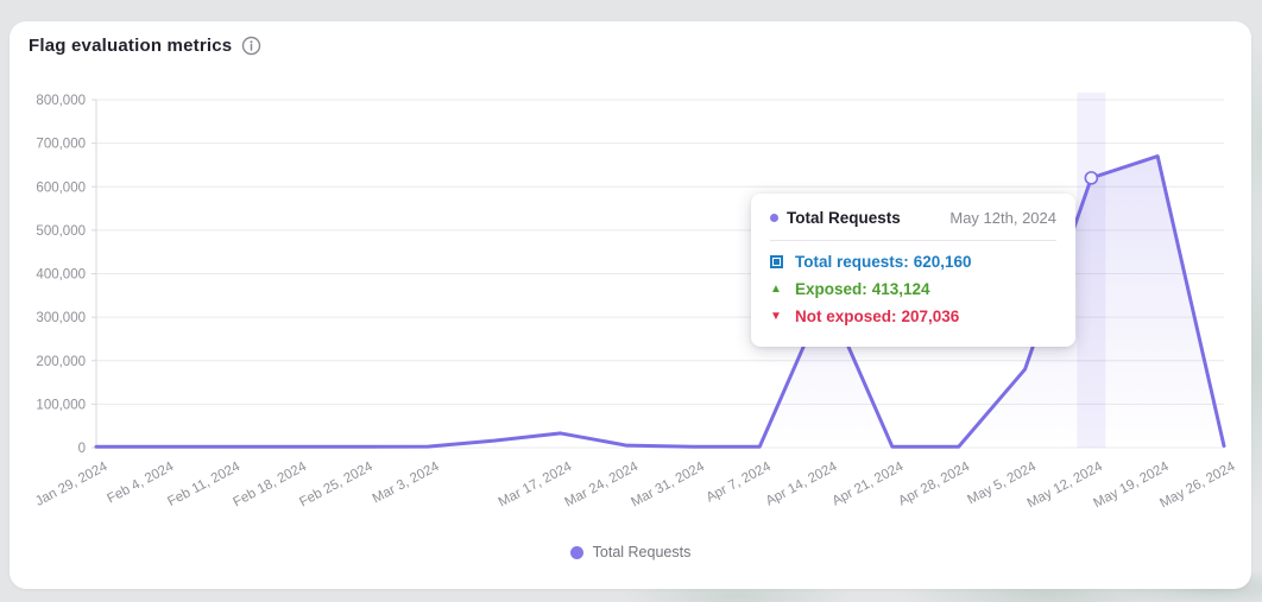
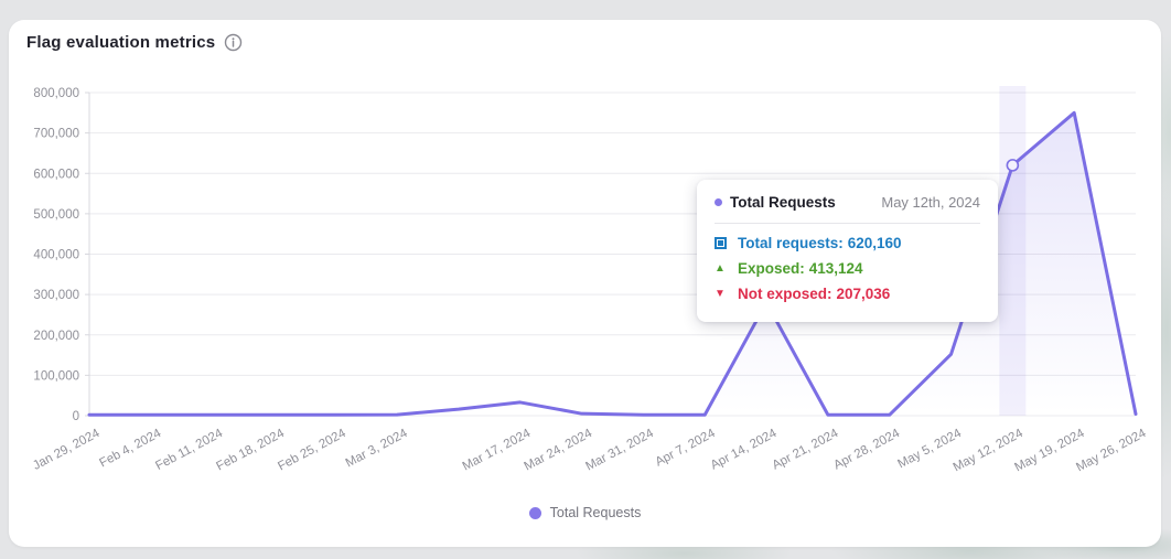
Apr 14, 2024: 350000 -> 280000
May 5, 2024: 180000 -> 150000
May 19, 2024: 670000 -> 750000
